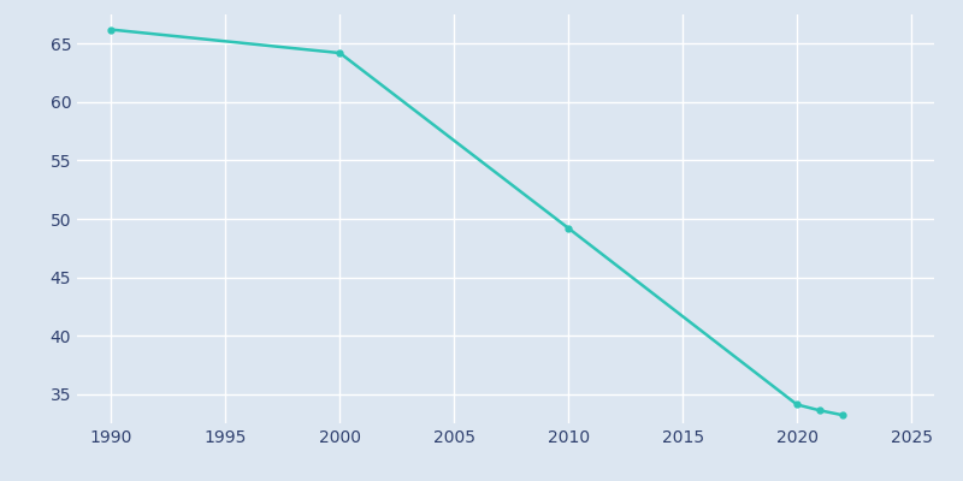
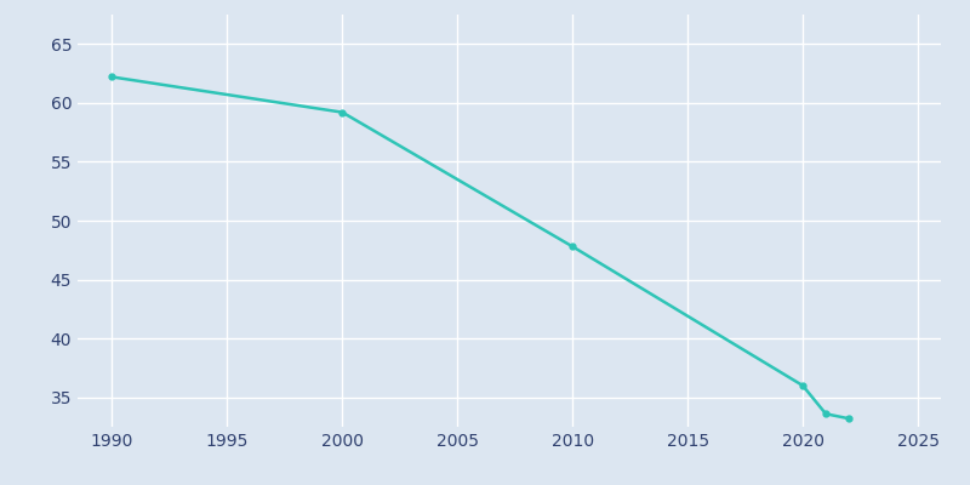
1990: 66.2 -> 62.2
2000: 64.2 -> 59.2
2010: 49.2 -> 47.8
2020: 34.1 -> 36.0
